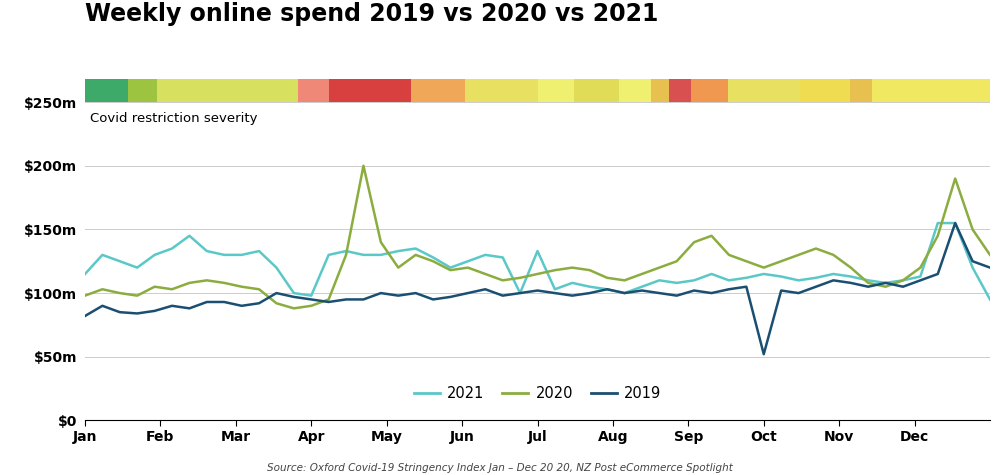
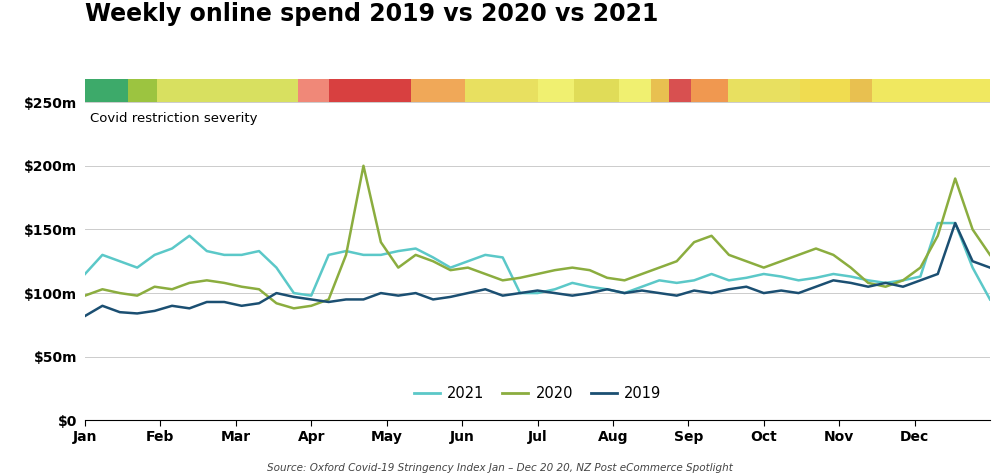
2021/Jul: $133m -> $100m
2019/Oct: $52m -> $100m
